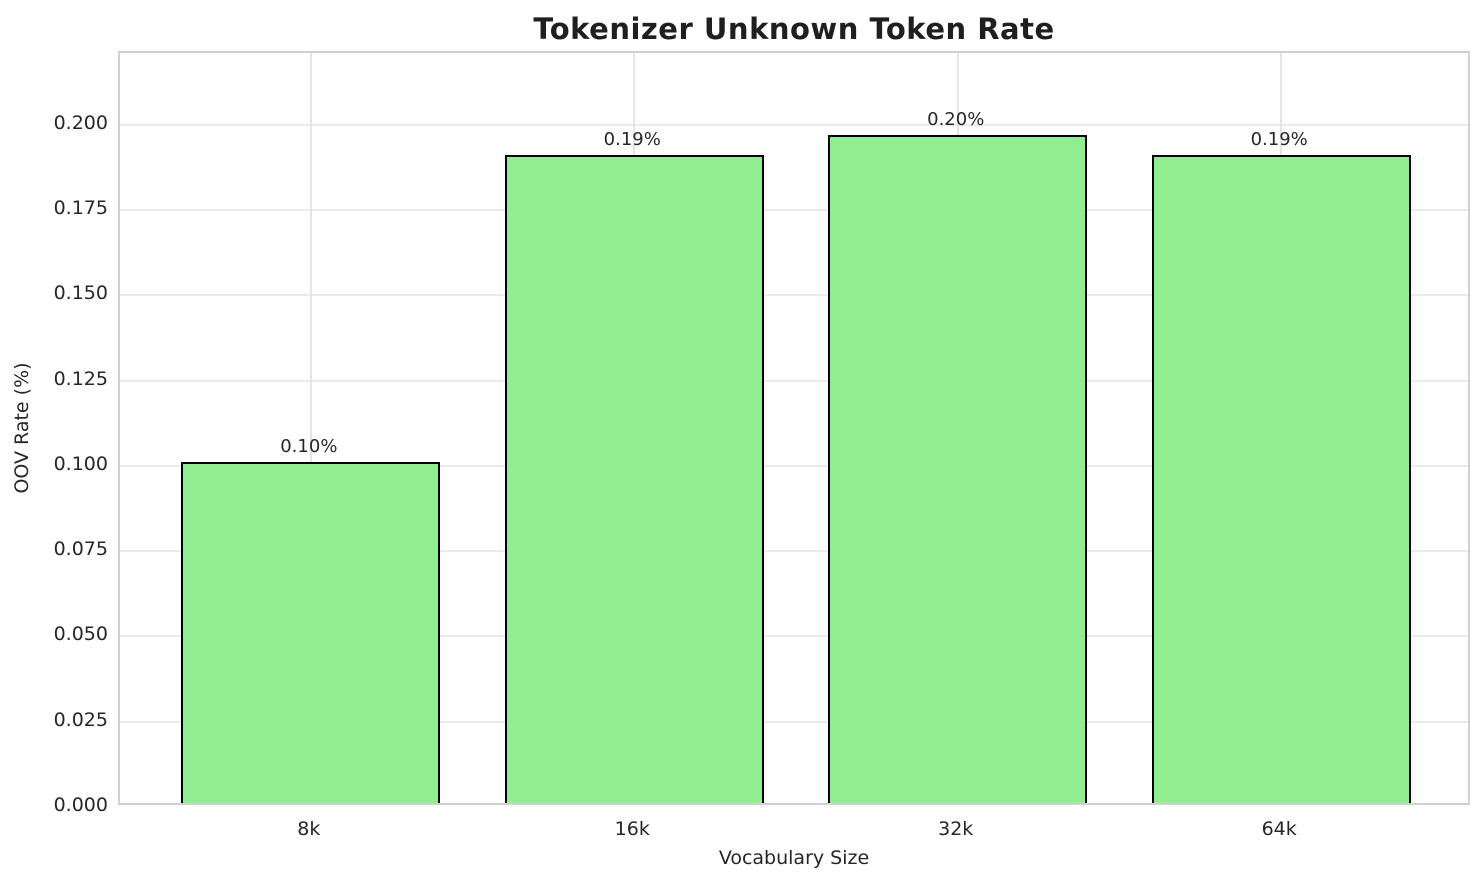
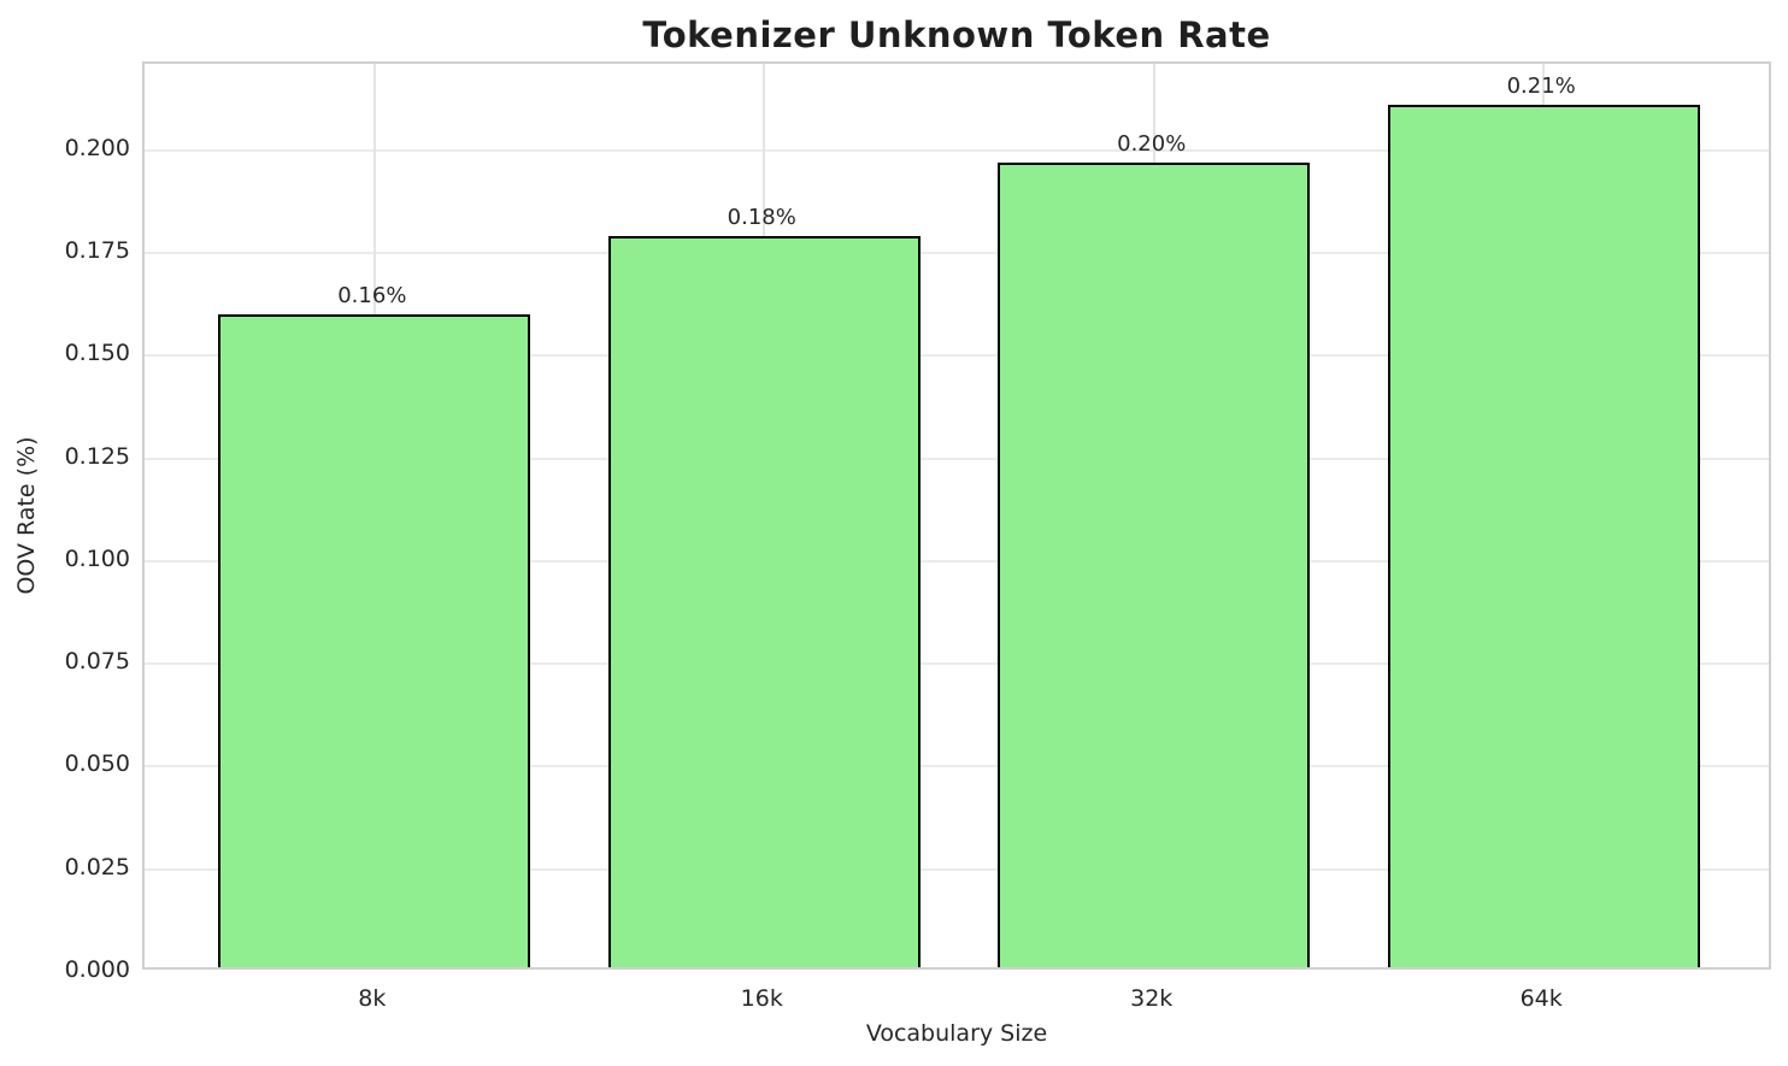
8k: 0.10% -> 0.16%
16k: 0.19% -> 0.18%
64k: 0.19% -> 0.21%
